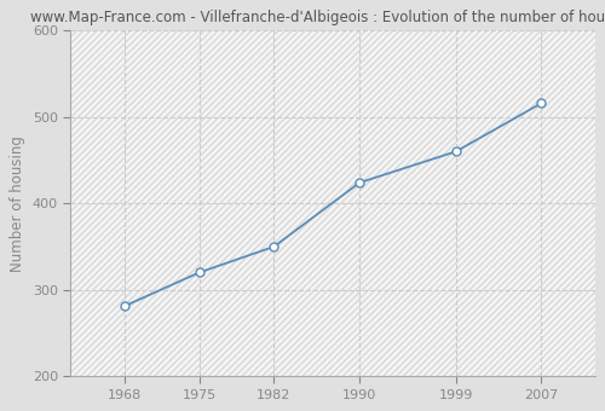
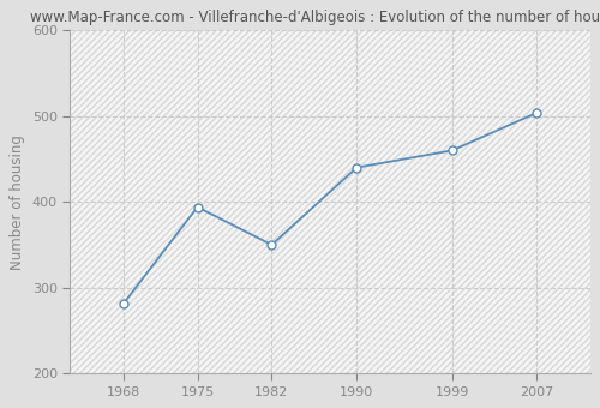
1975: 320 -> 394
1990: 424 -> 440
2007: 516 -> 504
